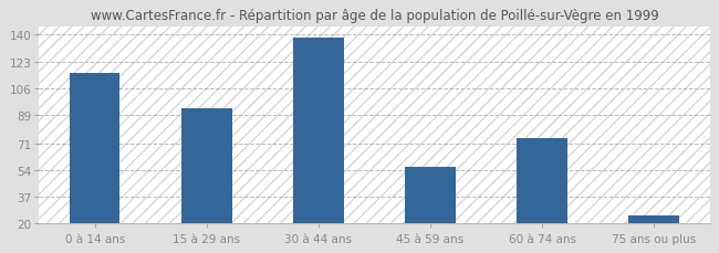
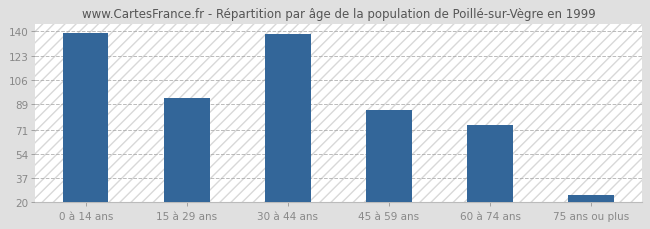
0 à 14 ans: 116 -> 139
45 à 59 ans: 56 -> 85
